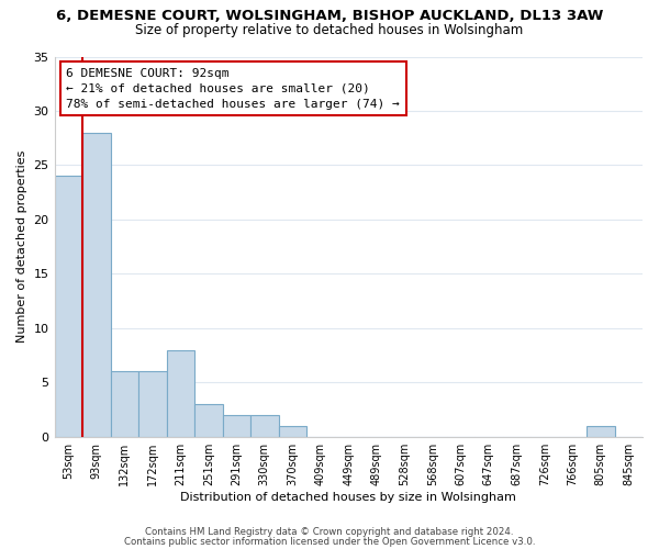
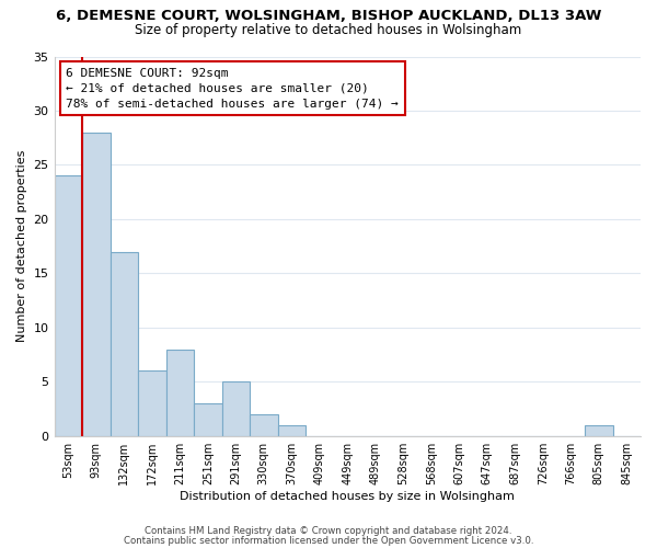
132sqm: 6 -> 17
291sqm: 2 -> 5
